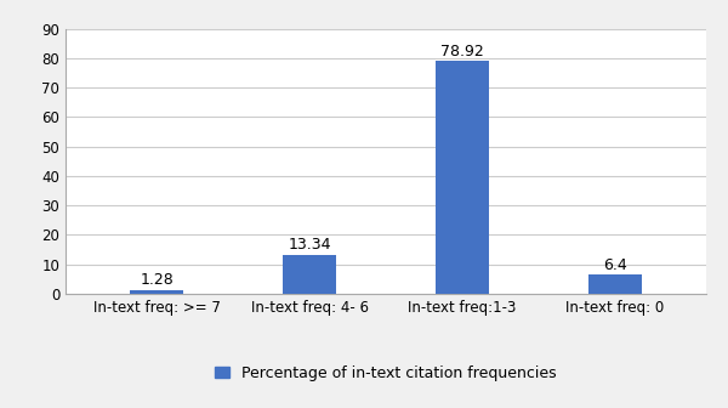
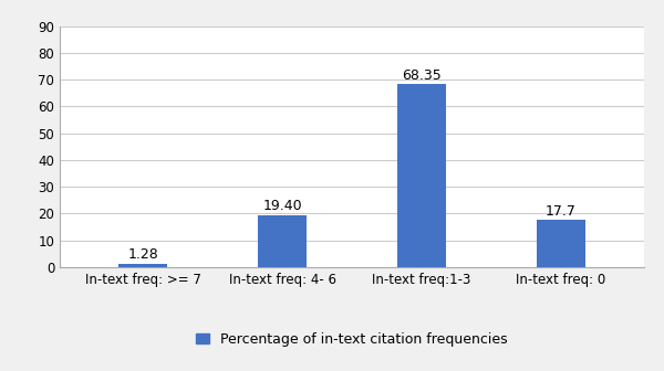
In-text freq: 4- 6: 13.34 -> 19.40
In-text freq:1-3: 78.92 -> 68.35
In-text freq: 0: 6.4 -> 17.7
